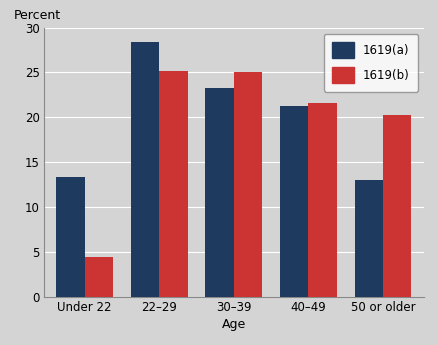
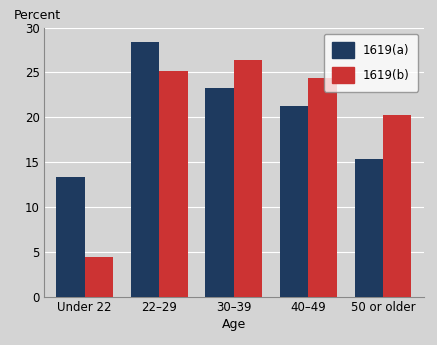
1619(b)/30–39: 25.0 -> 26.4
1619(b)/40–49: 21.6 -> 24.4
1619(a)/50 or older: 13.0 -> 15.4
